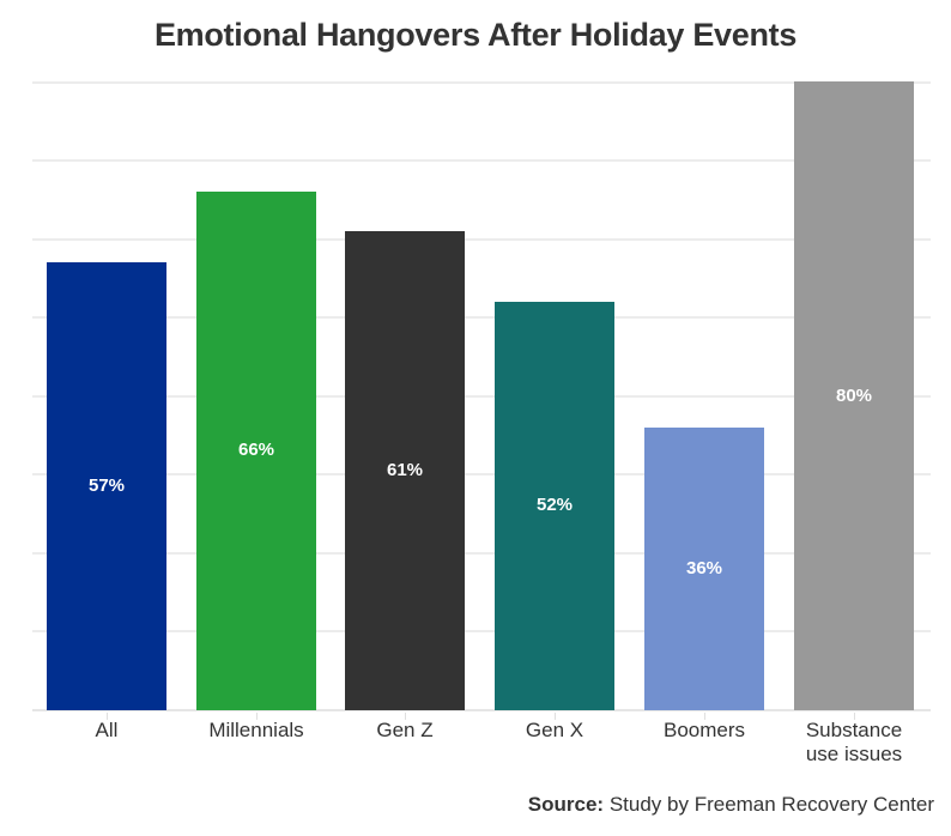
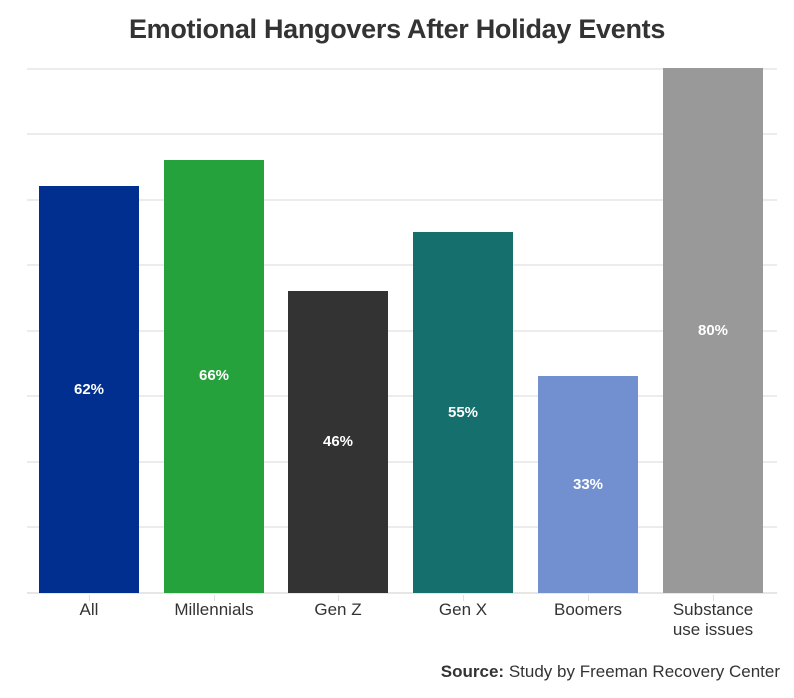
All: 57% -> 62%
Gen Z: 61% -> 46%
Gen X: 52% -> 55%
Boomers: 36% -> 33%
